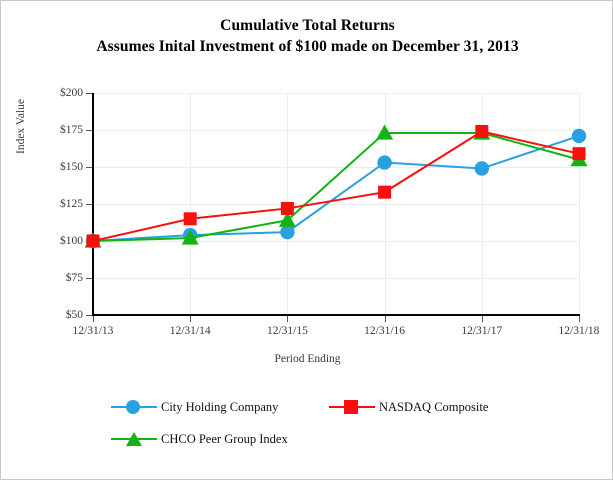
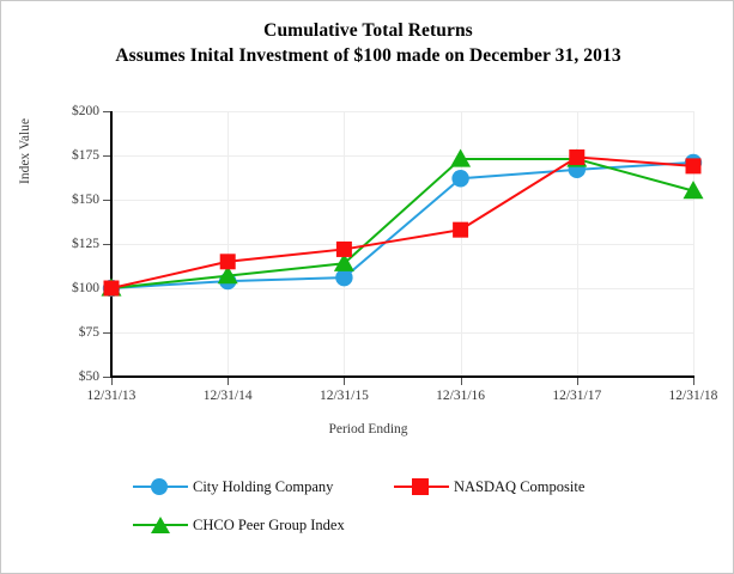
CHCO Peer Group Index/12/31/14: $102 -> $107
City Holding Company/12/31/16: $153 -> $162
City Holding Company/12/31/17: $149 -> $167
NASDAQ Composite/12/31/18: $159 -> $169
